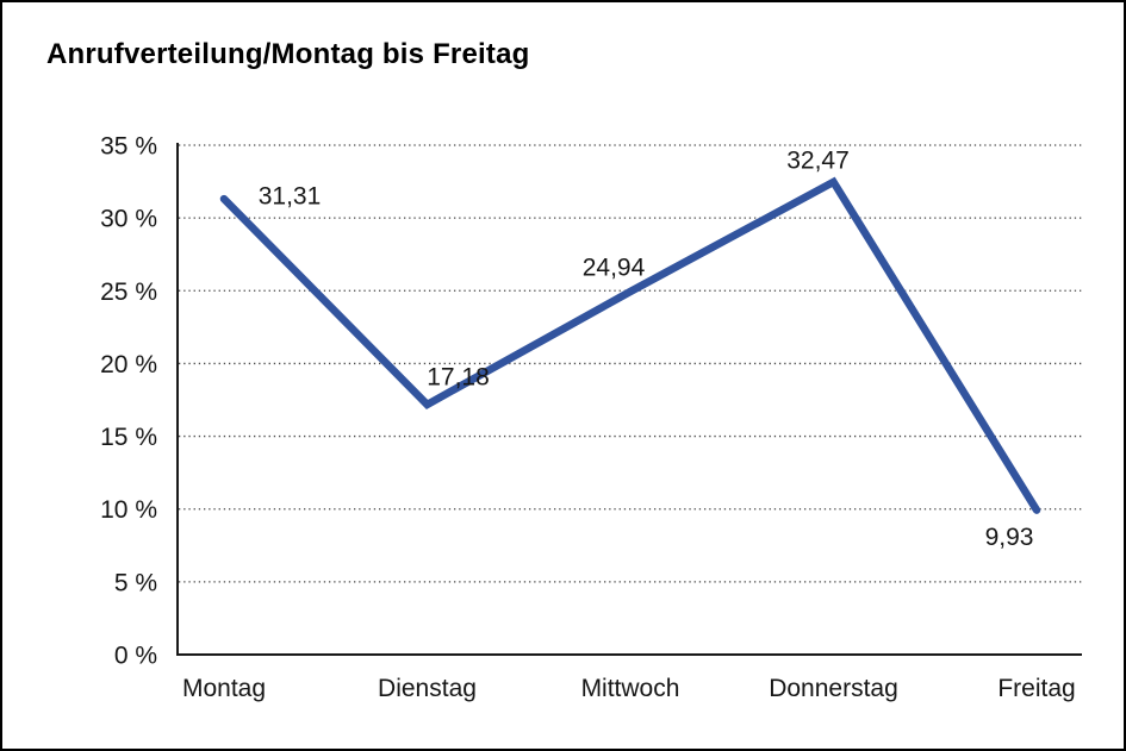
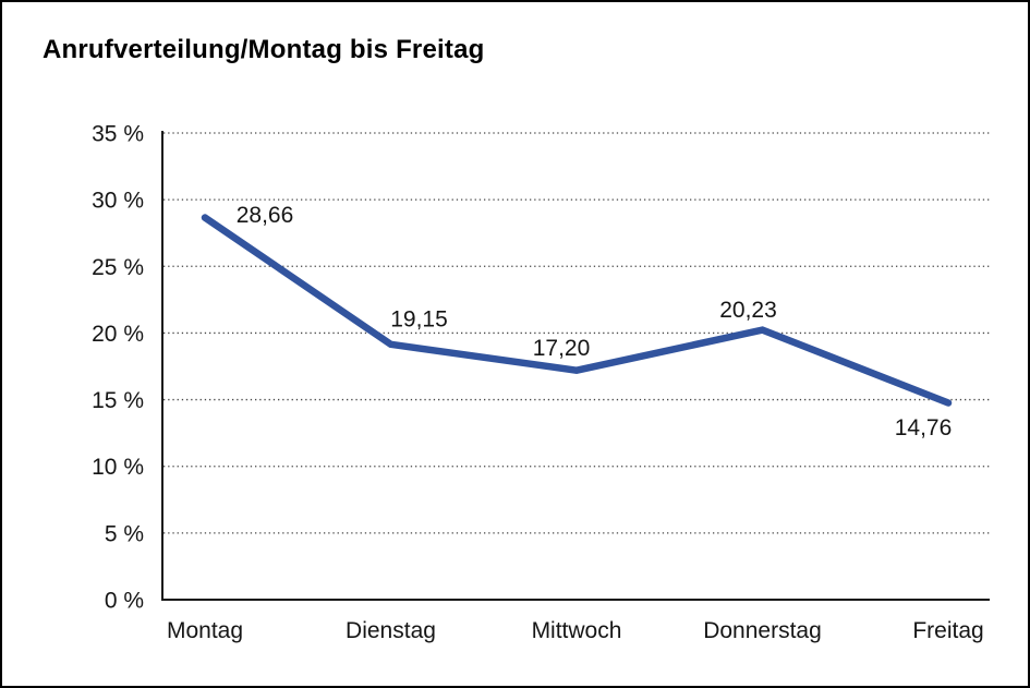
Montag: 31,31 -> 28,66
Dienstag: 17,18 -> 19,15
Mittwoch: 24,94 -> 17,20
Donnerstag: 32,47 -> 20,23
Freitag: 9,93 -> 14,76
